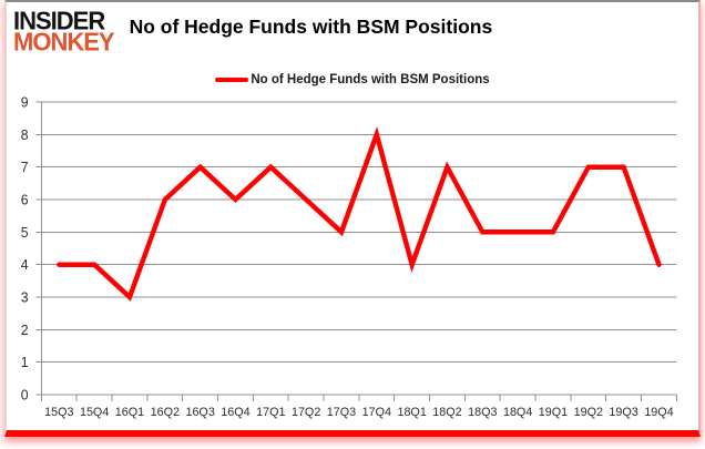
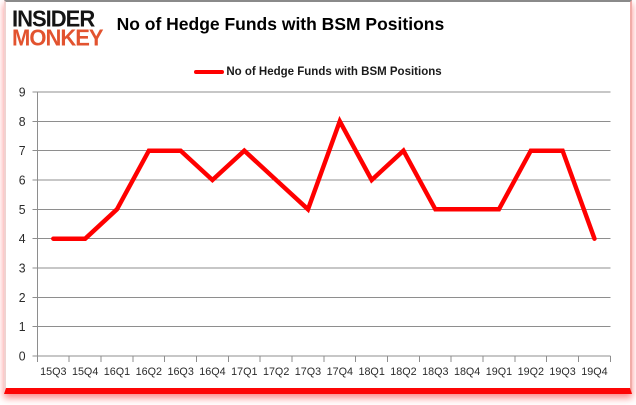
16Q1: 3 -> 5
16Q2: 6 -> 7
18Q1: 4 -> 6
